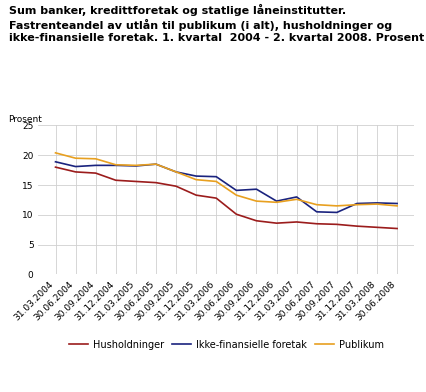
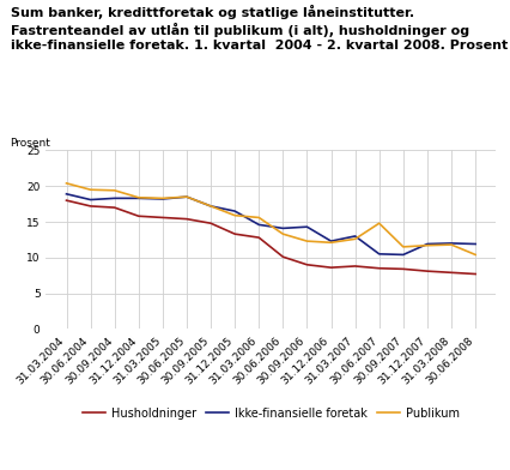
Ikke-finansielle foretak/31.03.2006: 16.4 -> 14.6
Publikum/30.06.2007: 11.7 -> 14.8
Publikum/30.06.2008: 11.5 -> 10.4
